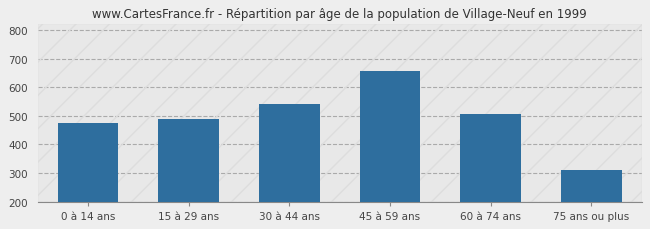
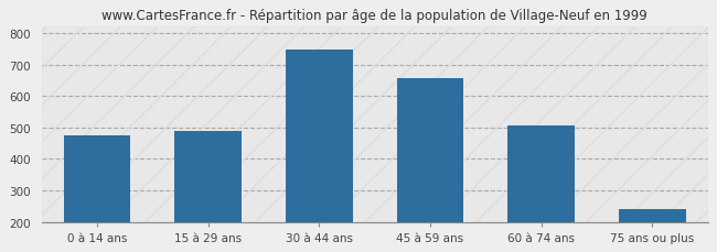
30 à 44 ans: 540 -> 748
75 ans ou plus: 310 -> 242
